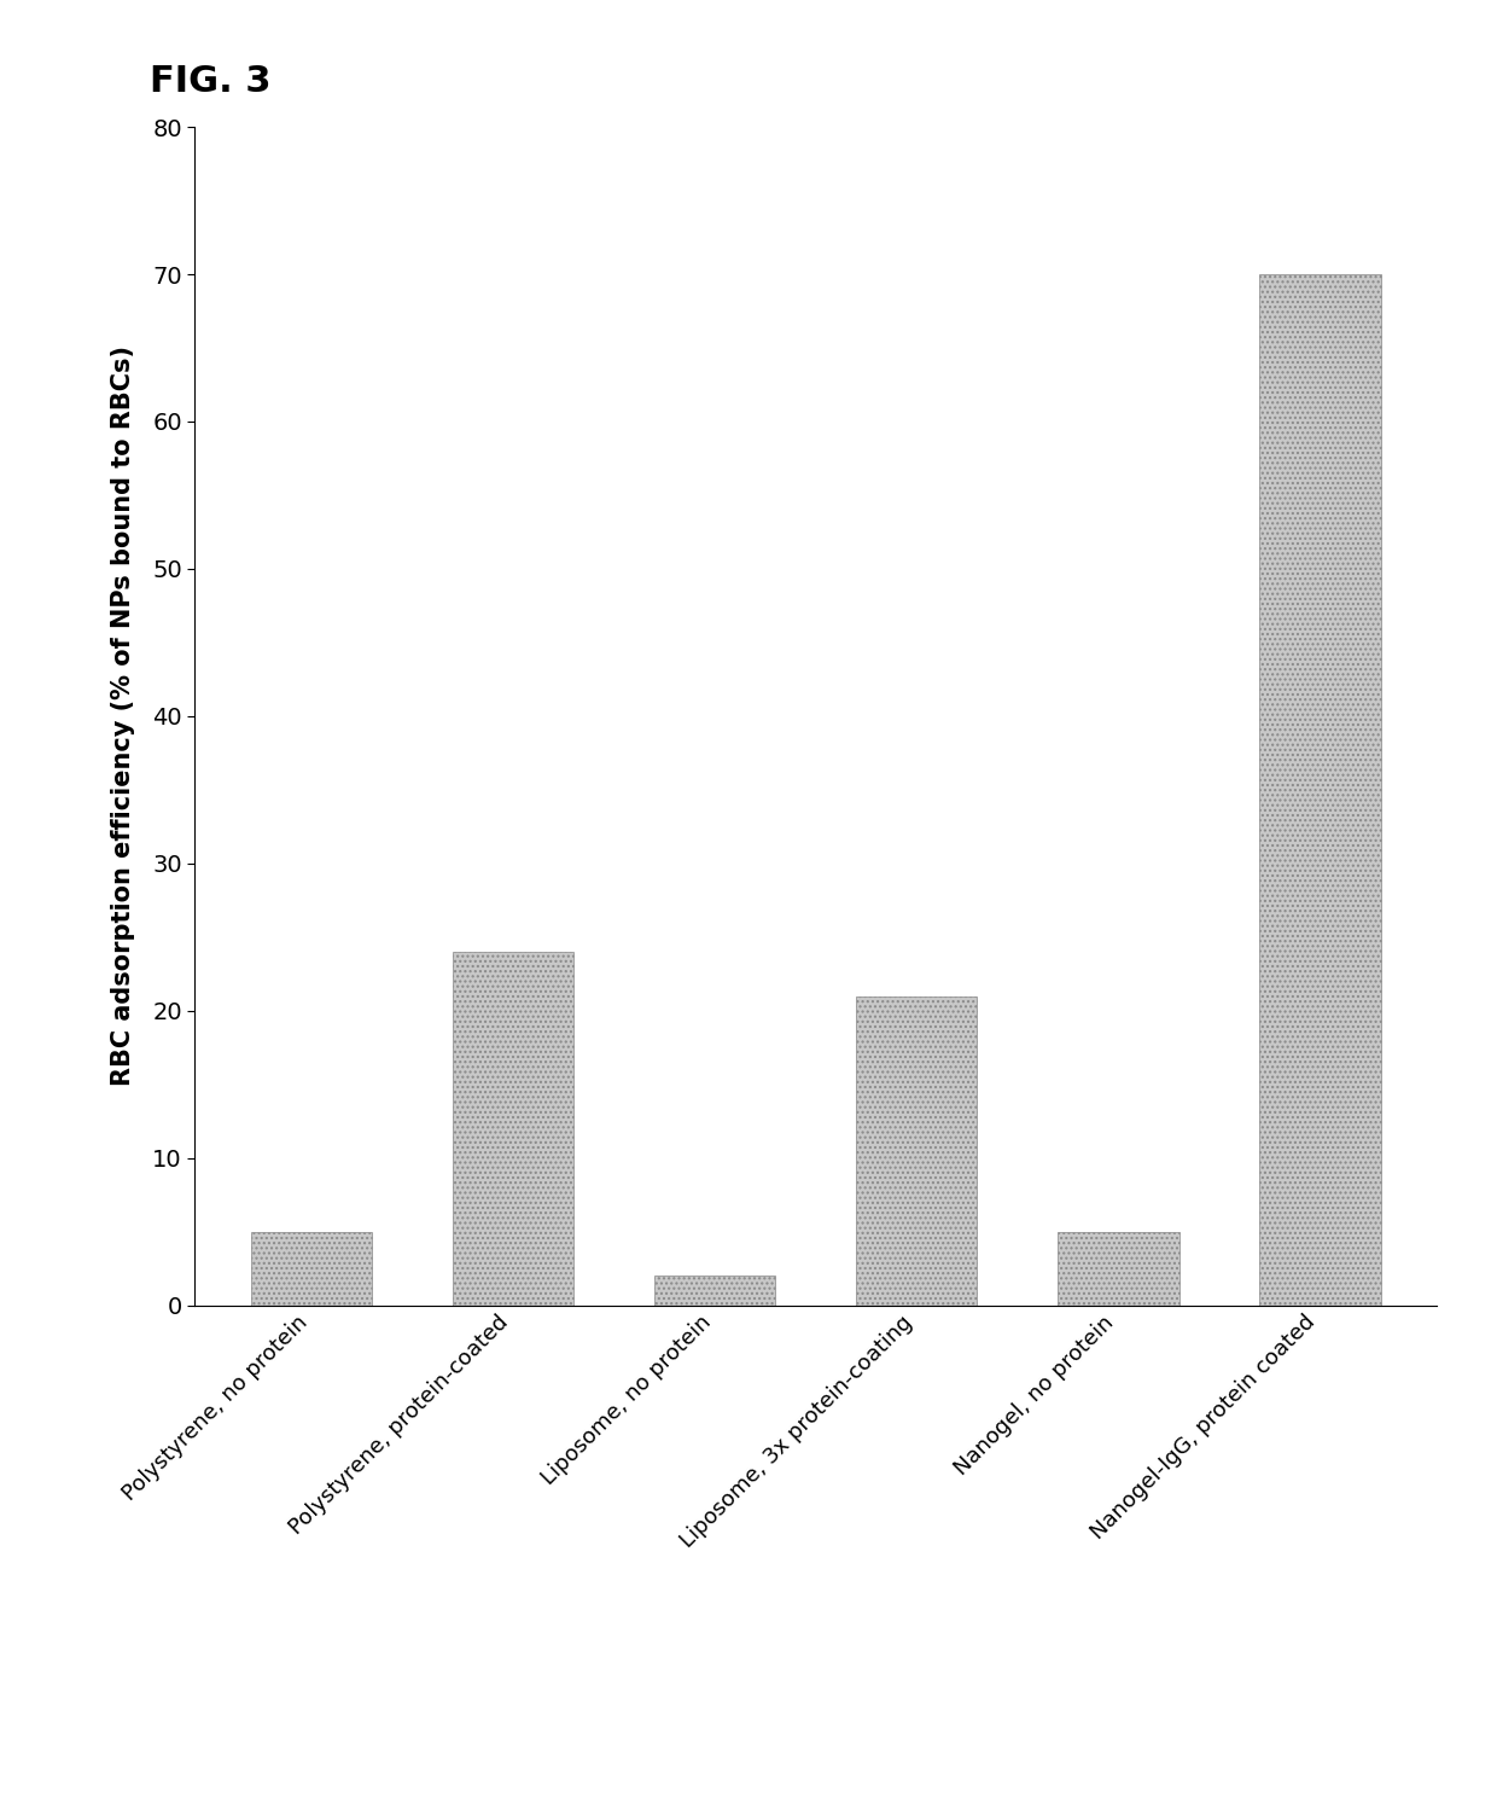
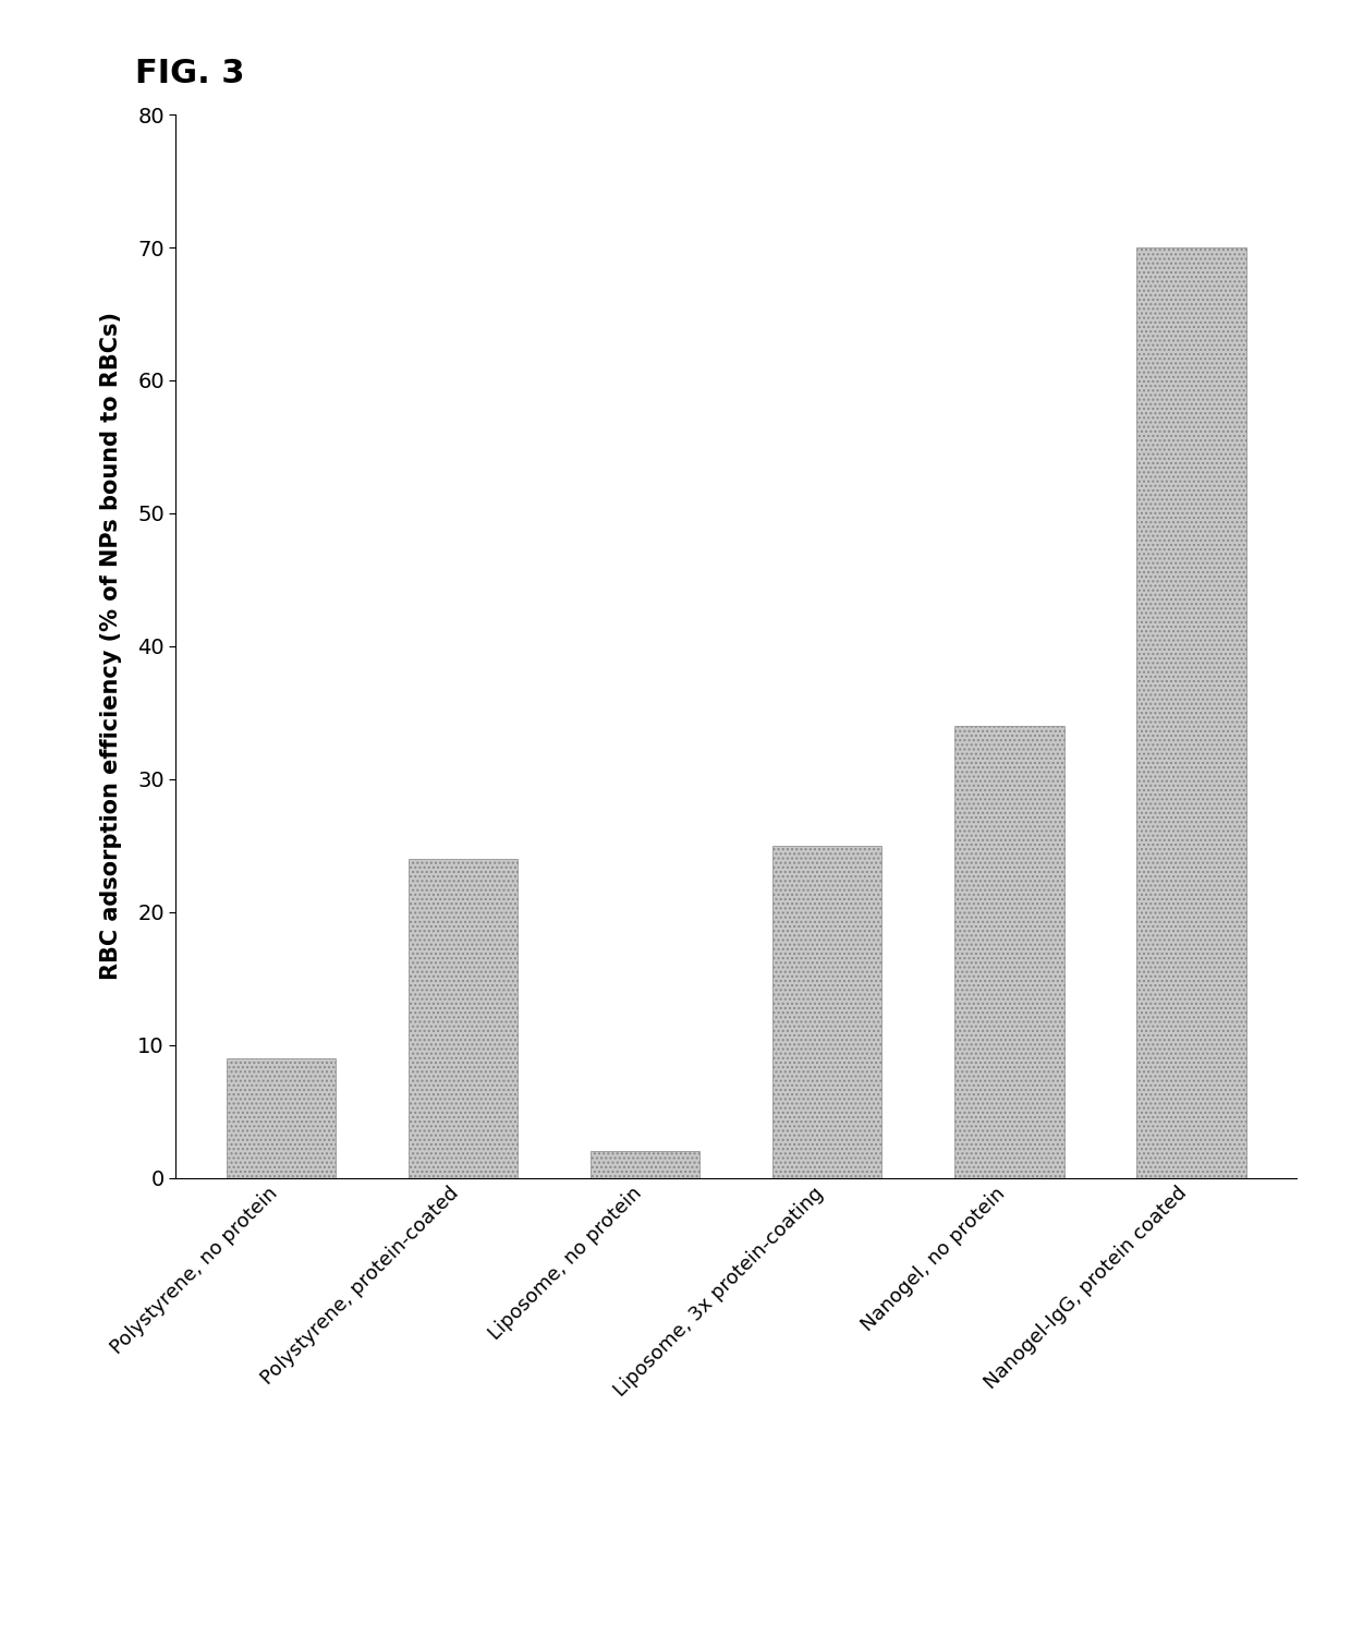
Polystyrene, no protein: 5 -> 9
Liposome, 3x protein-coating: 21 -> 25
Nanogel, no protein: 5 -> 34
